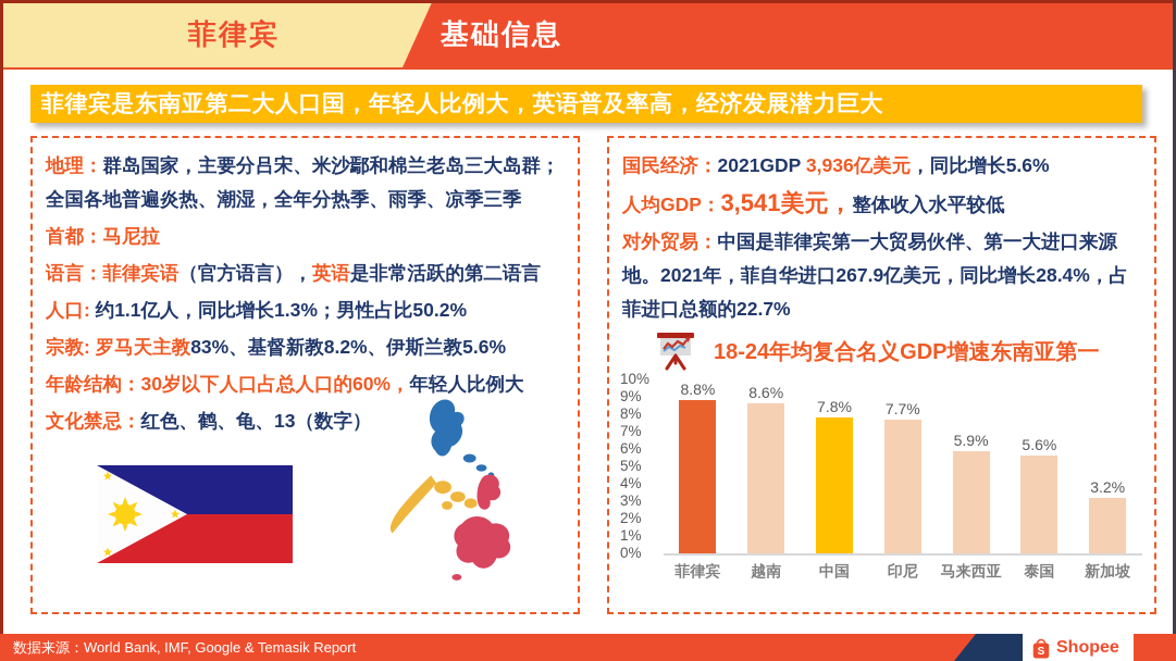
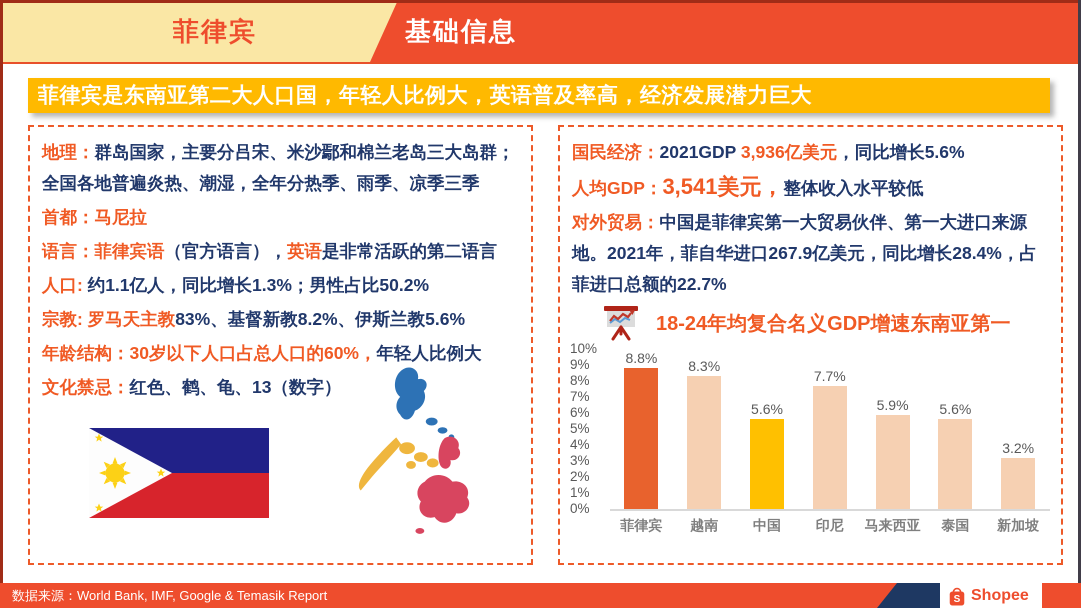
越南: 8.6% -> 8.3%
中国: 7.8% -> 5.6%
